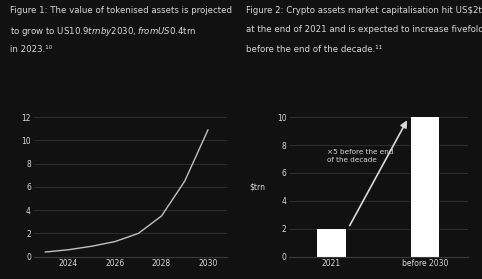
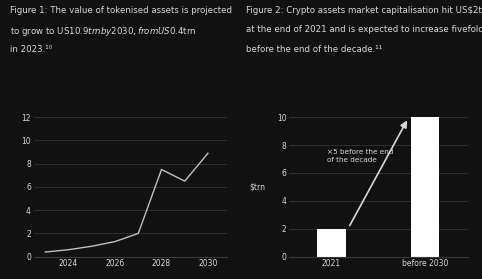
2028: 3.5 -> 7.5
2030: 10.9 -> 8.9
